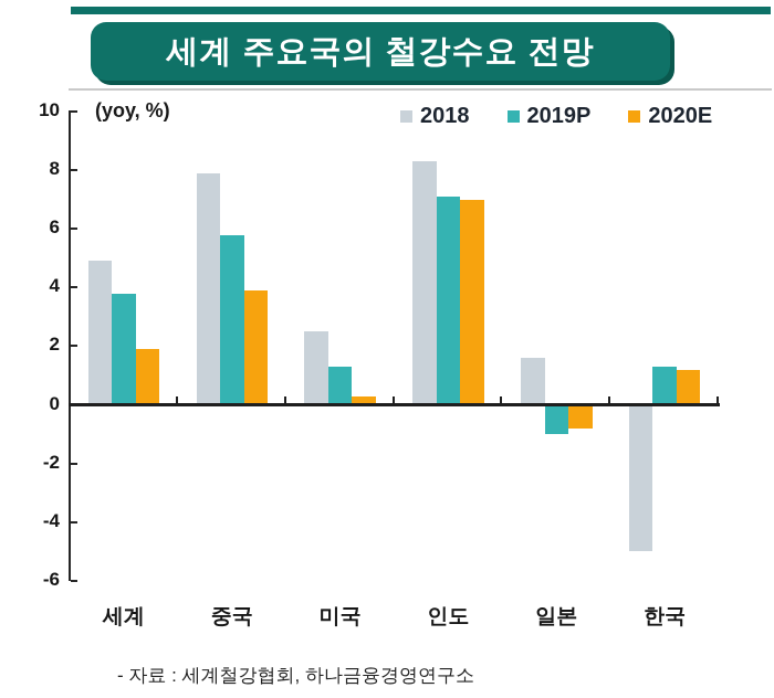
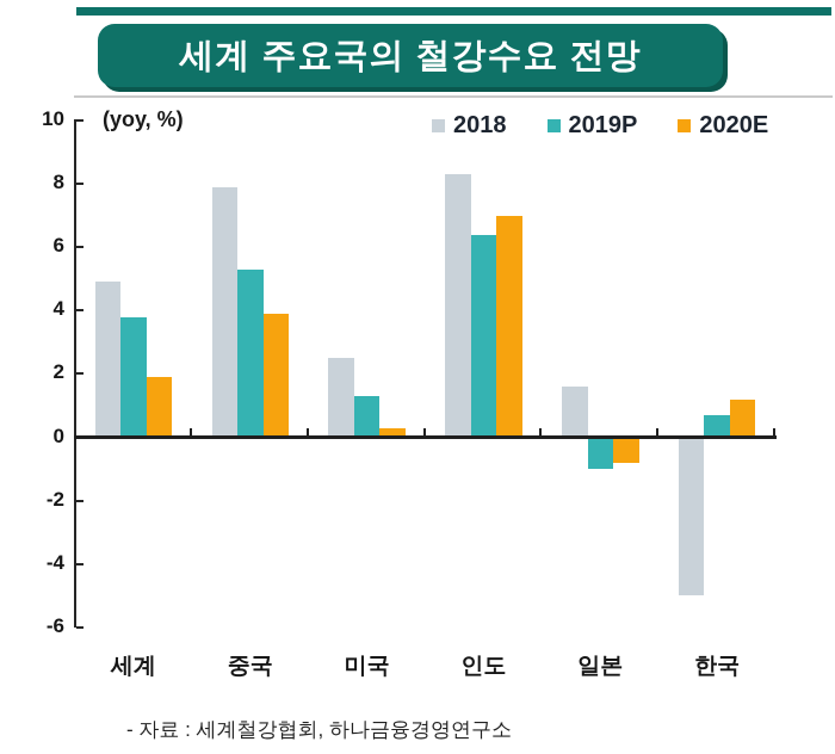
2019P/중국: 5.8 -> 5.3
2019P/인도: 7.1 -> 6.4
2019P/한국: 1.3 -> 0.7
